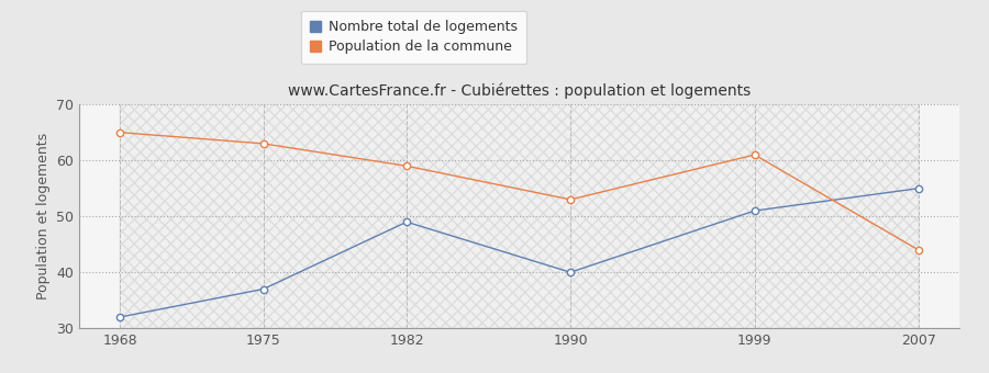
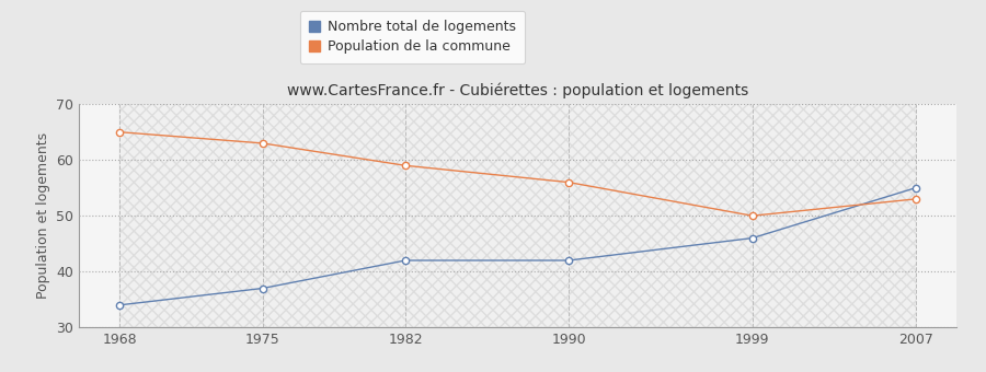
Nombre total de logements/1968: 32 -> 34
Nombre total de logements/1982: 49 -> 42
Nombre total de logements/1990: 40 -> 42
Population de la commune/1990: 53 -> 56
Nombre total de logements/1999: 51 -> 46
Population de la commune/1999: 61 -> 50
Population de la commune/2007: 44 -> 53
